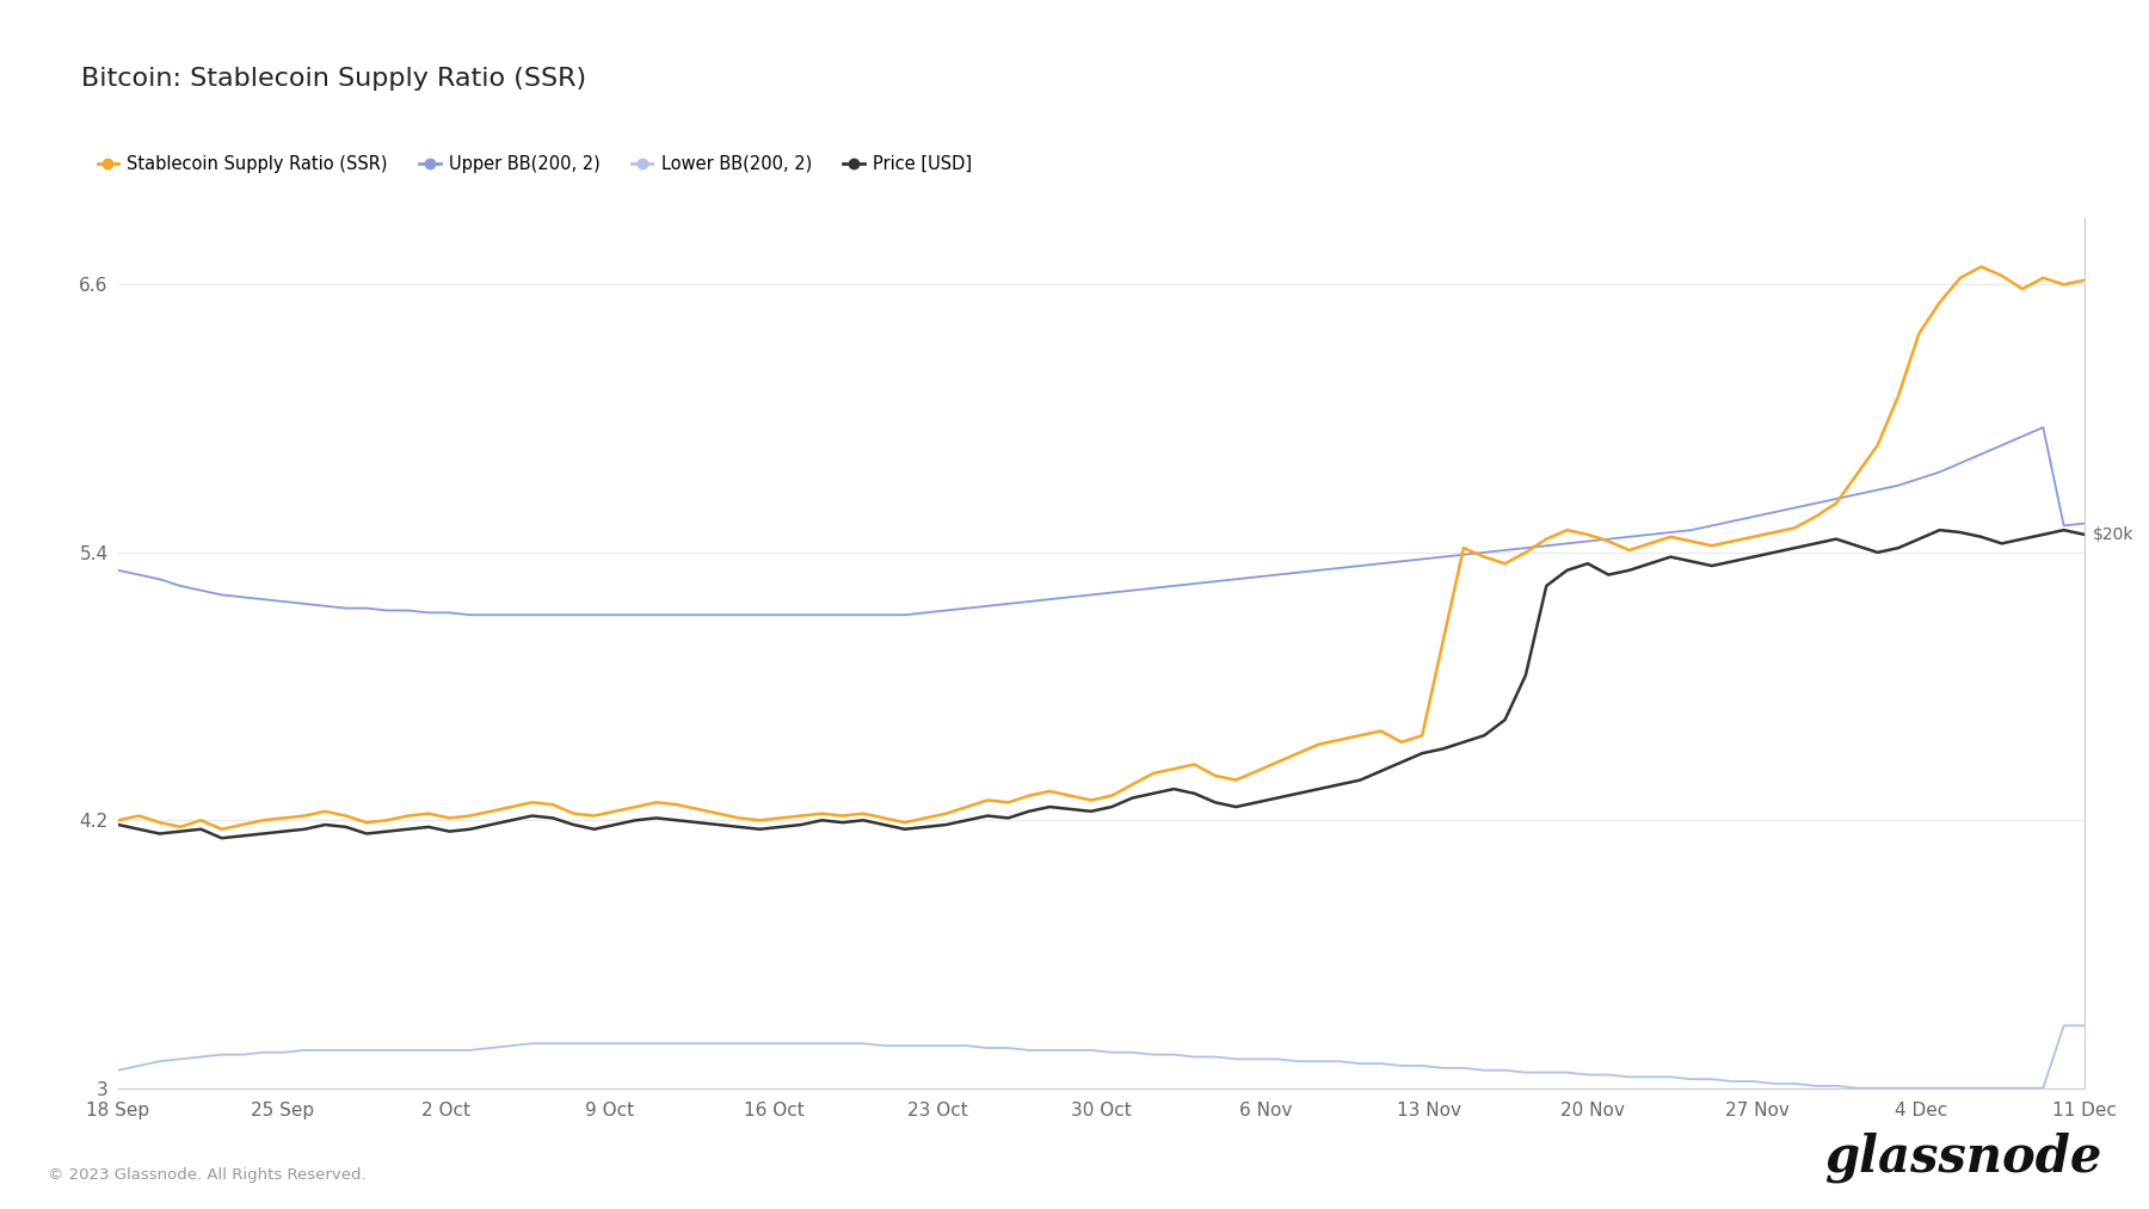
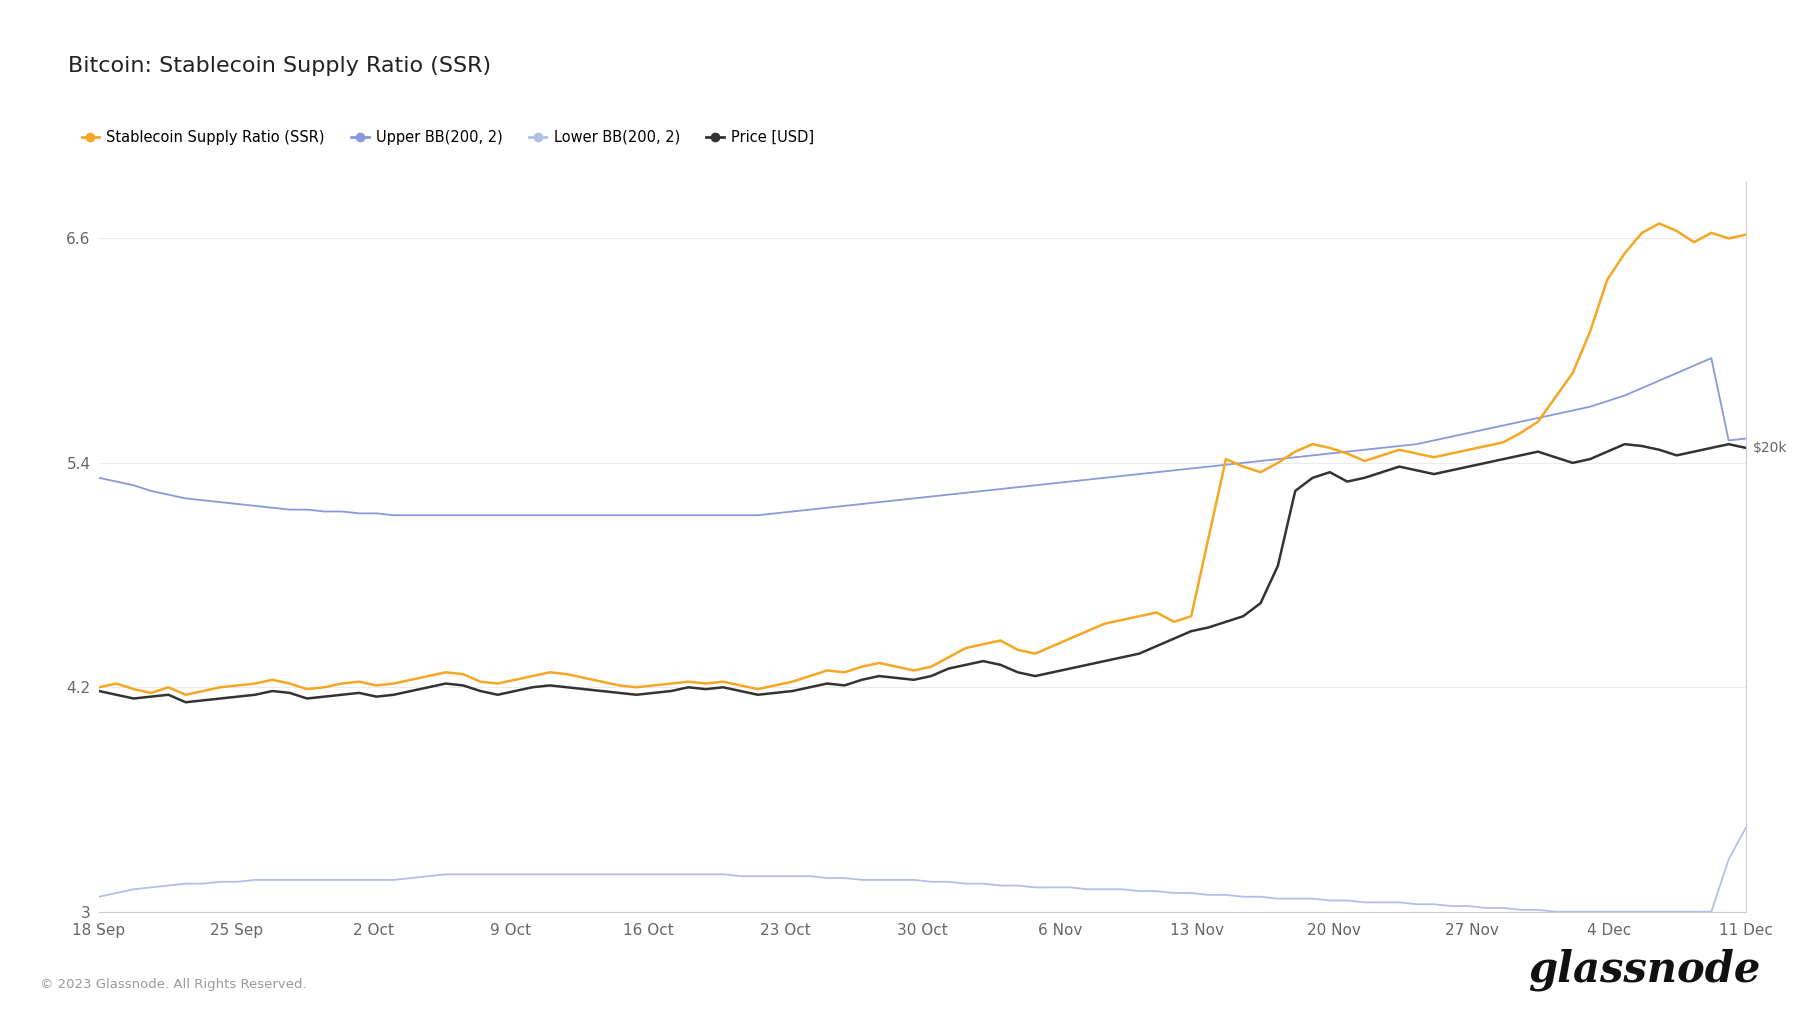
Lower BB(200, 2)/11 Dec: 3.28 -> 3.45
